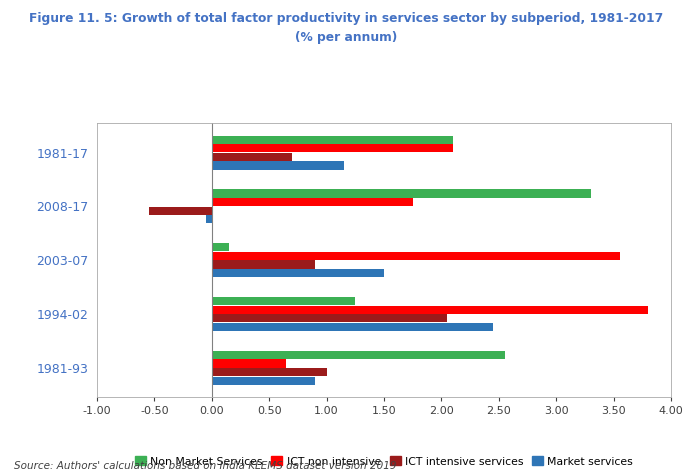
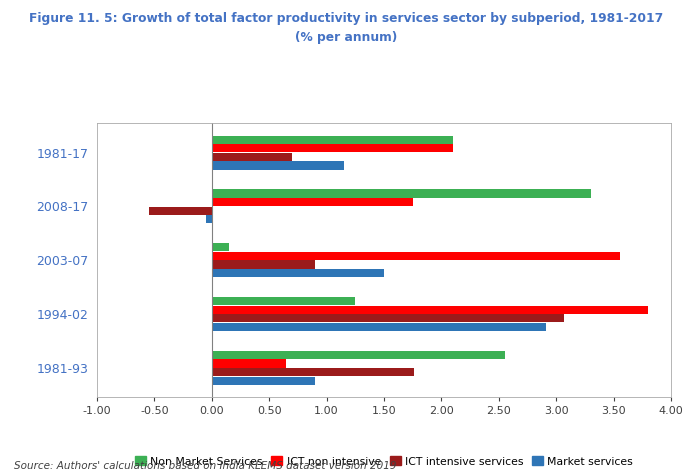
ICT intensive services/1994-02: 2.05 -> 3.07
Market services/1994-02: 2.45 -> 2.91
ICT intensive services/1981-93: 1.00 -> 1.76
